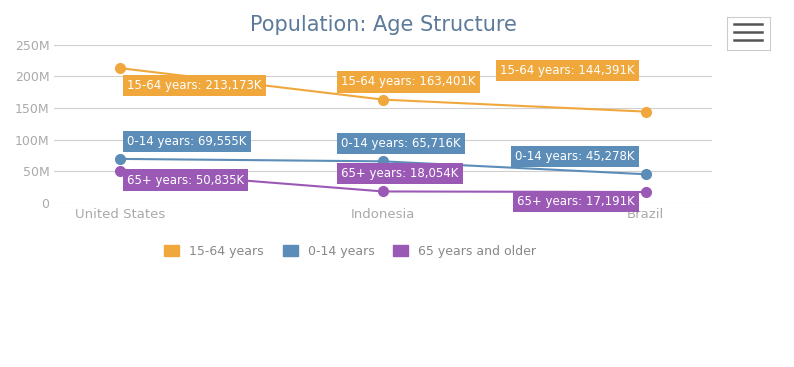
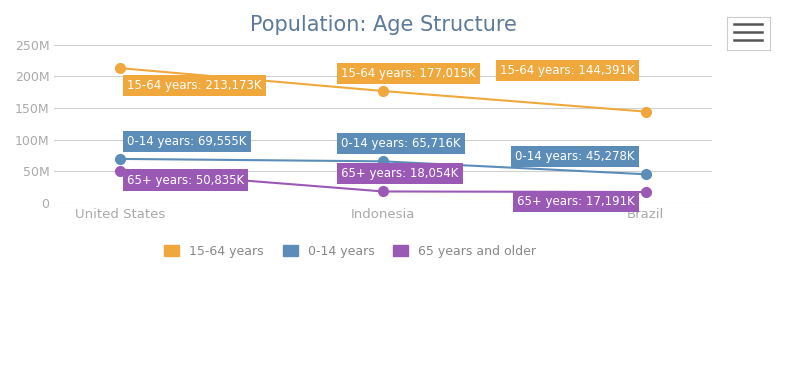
15-64 years/Indonesia: 163,401K -> 177,015K
